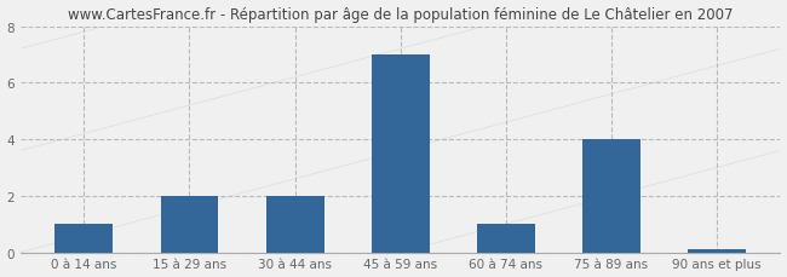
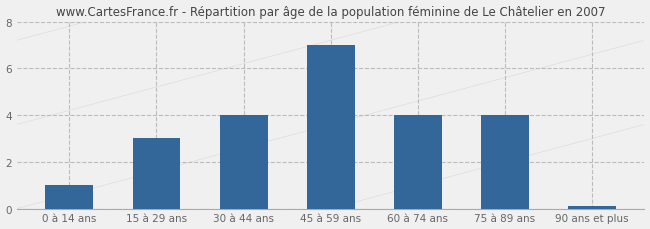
15 à 29 ans: 2.0 -> 3.0
30 à 44 ans: 2.0 -> 4.0
60 à 74 ans: 1.0 -> 4.0
